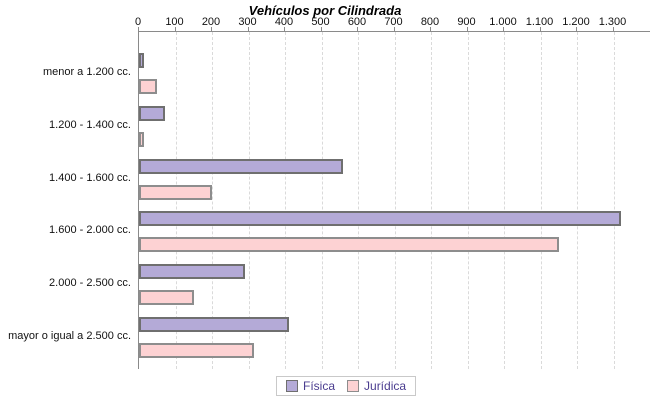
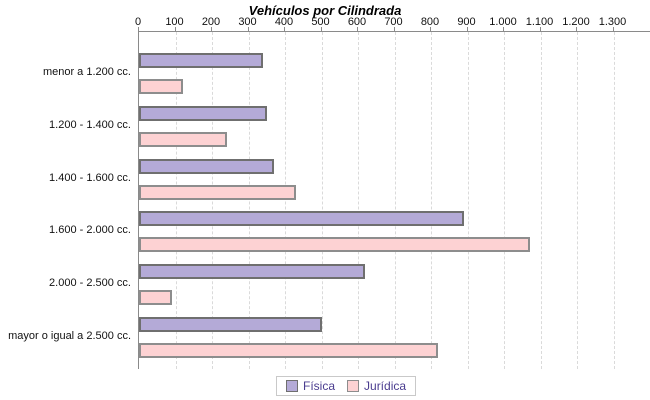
Física/menor a 1.200 cc.: 20 -> 340
Jurídica/menor a 1.200 cc.: 50 -> 120
Física/1.200 - 1.400 cc.: 70 -> 350
Jurídica/1.200 - 1.400 cc.: 20 -> 240
Física/1.400 - 1.600 cc.: 560 -> 370
Jurídica/1.400 - 1.600 cc.: 200 -> 430
Física/1.600 - 2.000 cc.: 1320 -> 890
Jurídica/1.600 - 2.000 cc.: 1150 -> 1070
Física/2.000 - 2.500 cc.: 290 -> 620
Jurídica/2.000 - 2.500 cc.: 150 -> 90
Física/mayor o igual a 2.500 cc.: 410 -> 500
Jurídica/mayor o igual a 2.500 cc.: 320 -> 820
